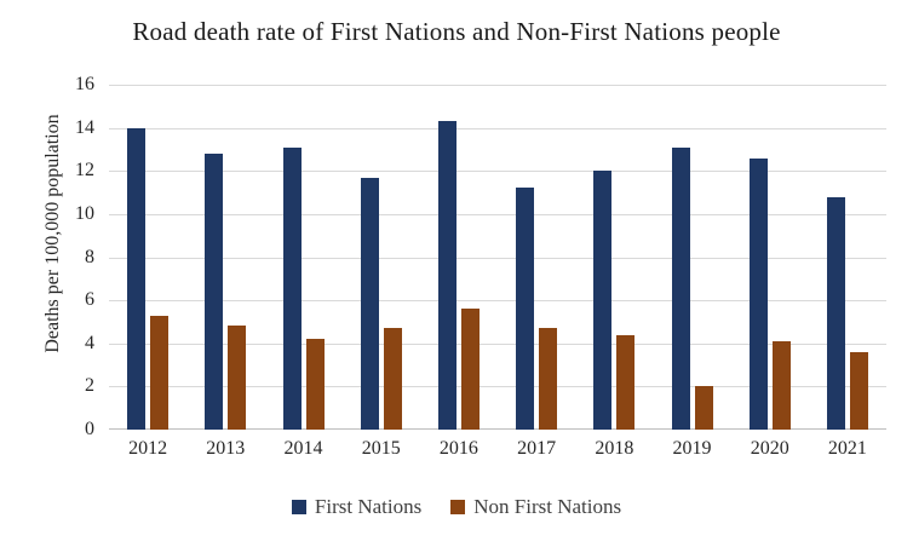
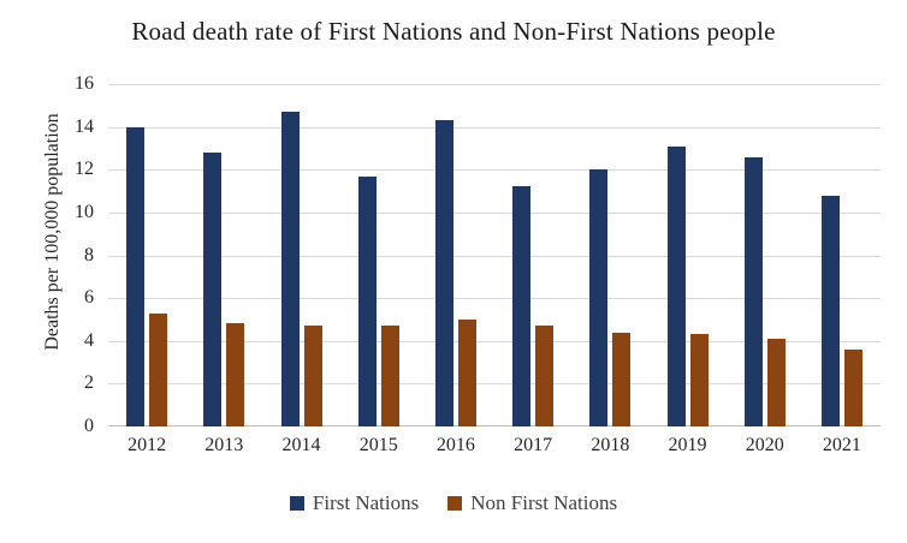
First Nations/2014: 13.1 -> 14.7
Non First Nations/2014: 4.2 -> 4.7
Non First Nations/2016: 5.6 -> 5.0
Non First Nations/2019: 2.0 -> 4.3
